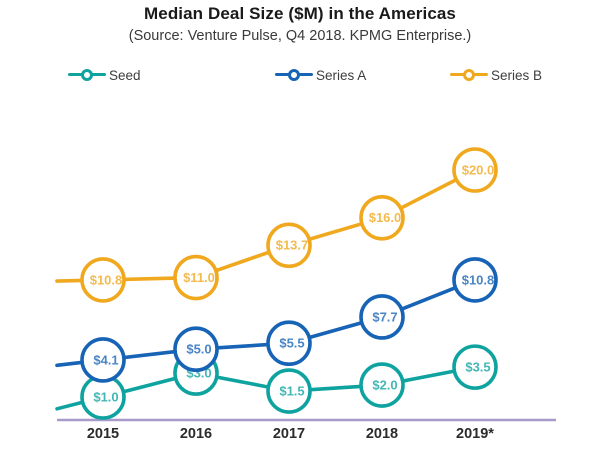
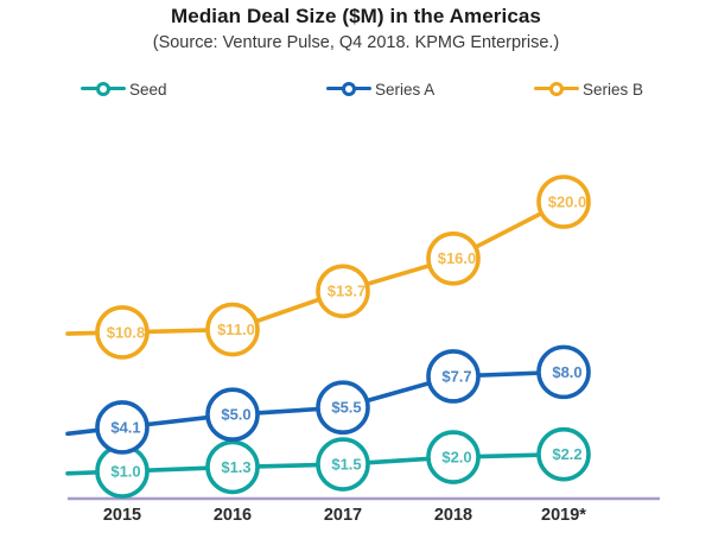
Seed/2016: $3.0 -> $1.3
Seed/2019*: $3.5 -> $2.2
Series A/2019*: $10.8 -> $8.0
